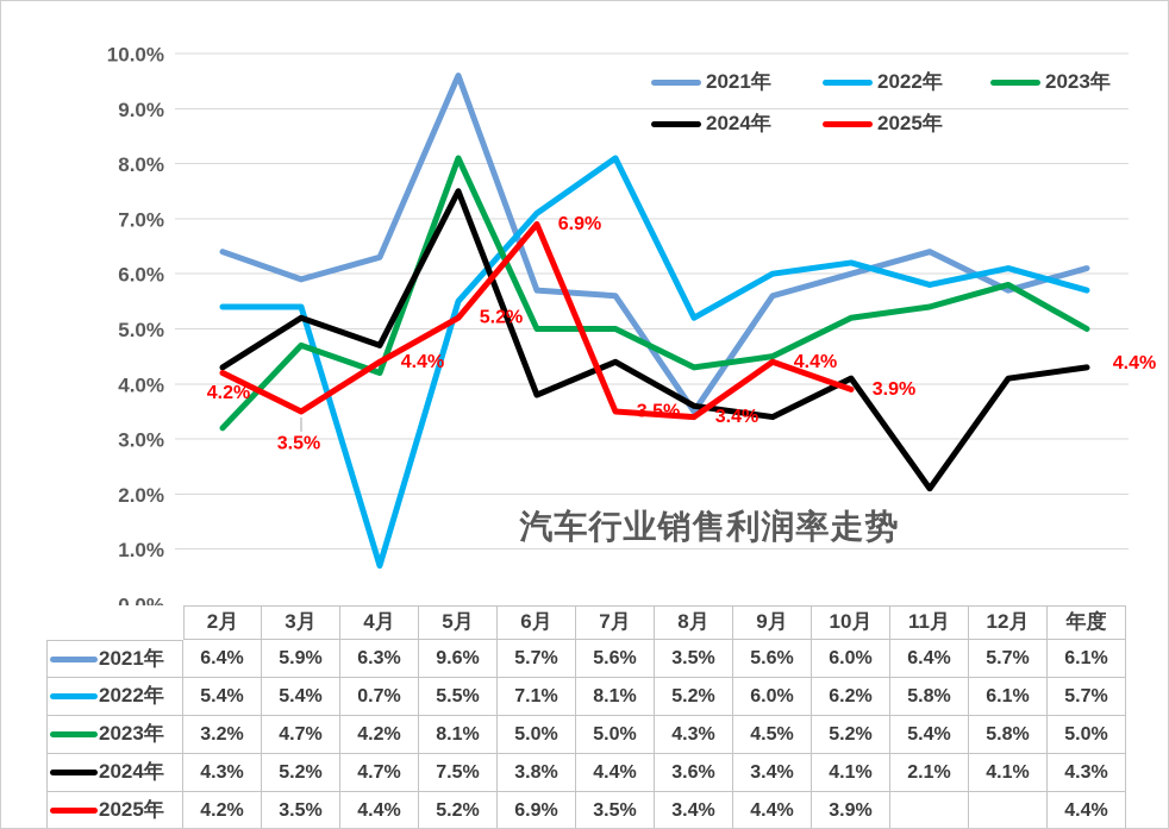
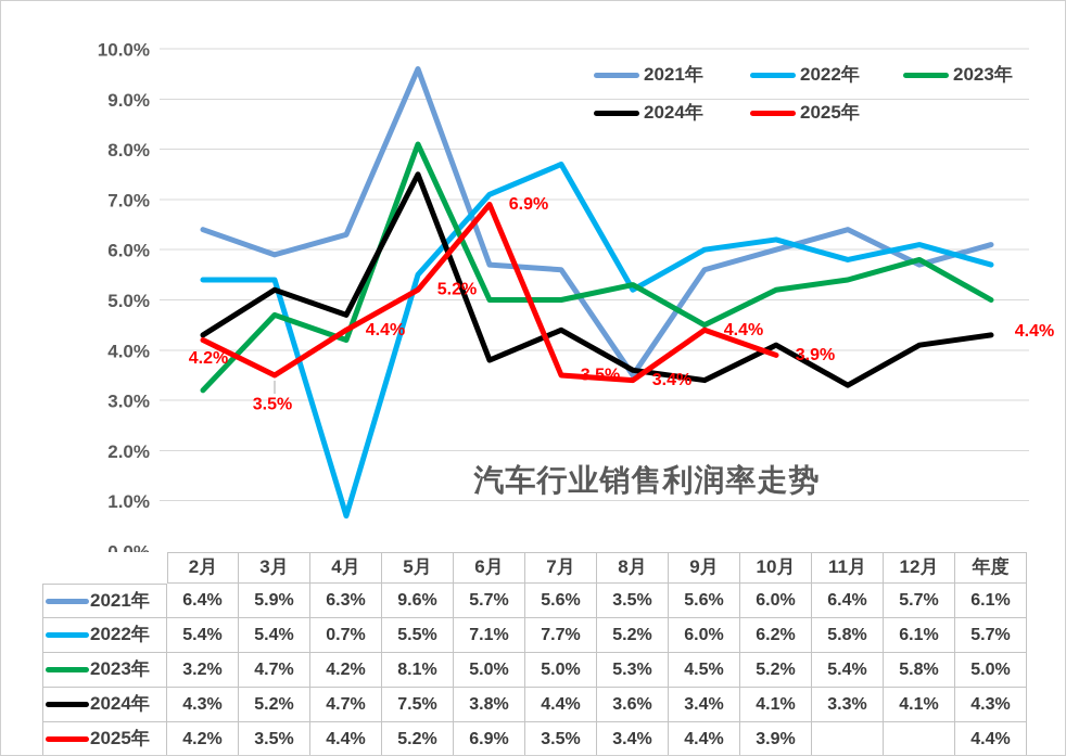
2022年/7月: 8.1% -> 7.7%
2023年/8月: 4.3% -> 5.3%
2024年/11月: 2.1% -> 3.3%
